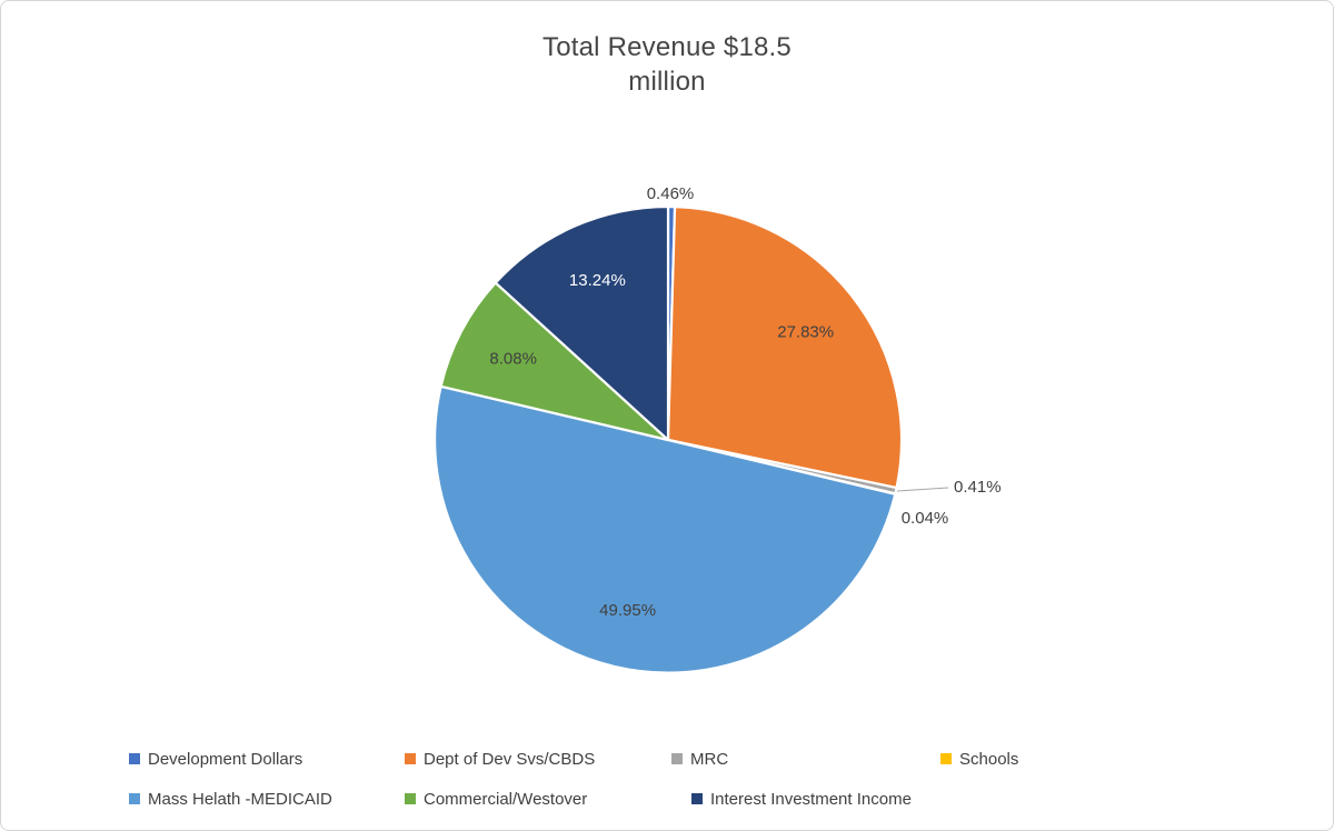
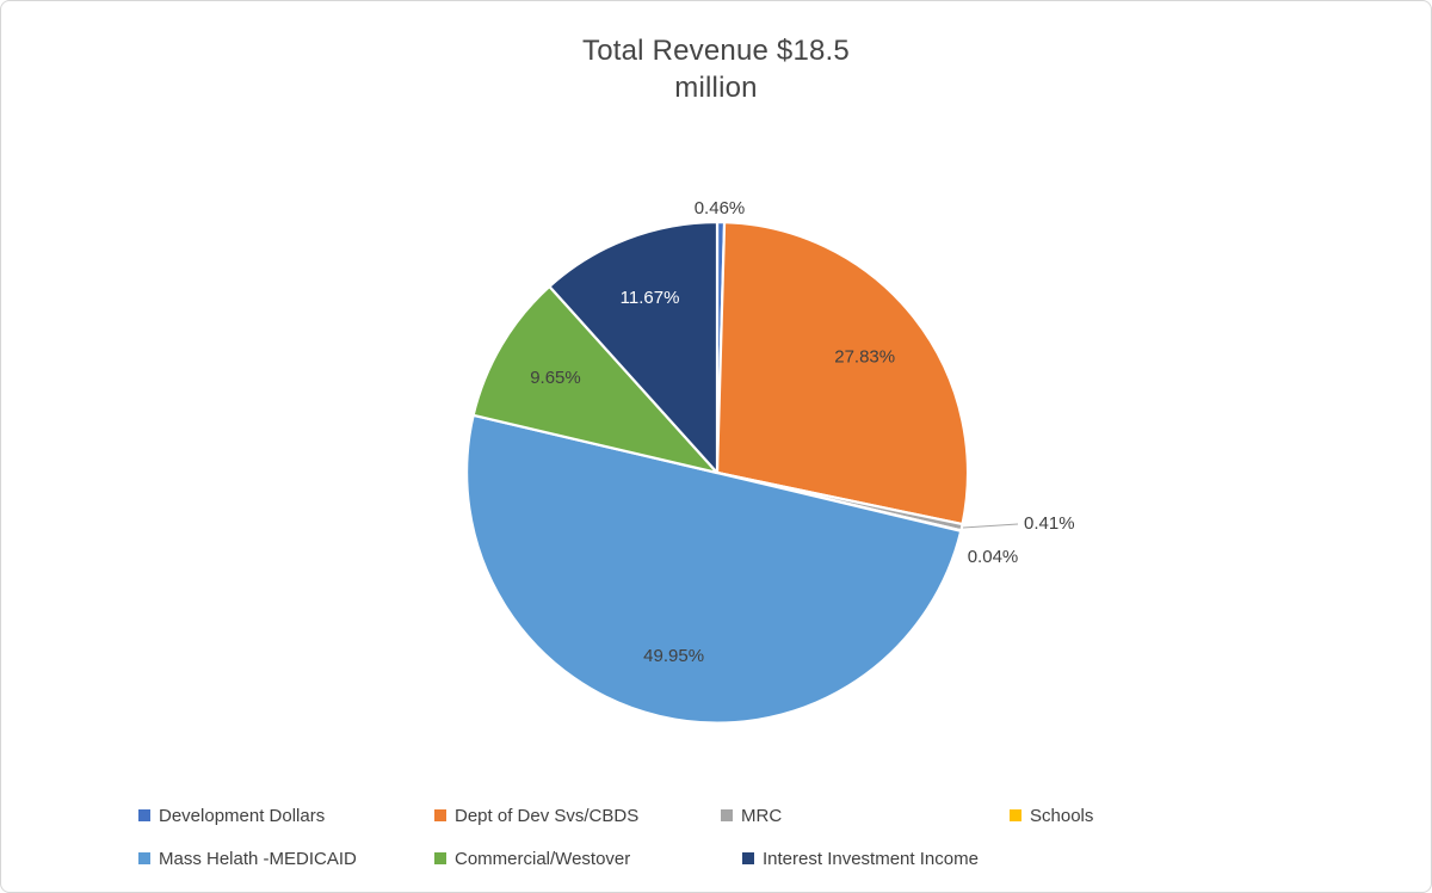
Commercial/Westover: 8.08% -> 9.65%
Interest Investment Income: 13.24% -> 11.67%
